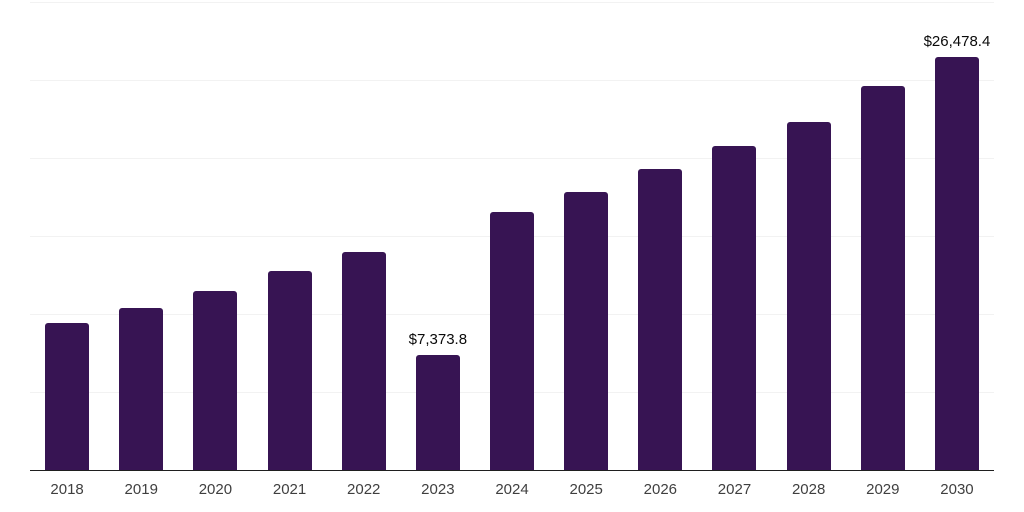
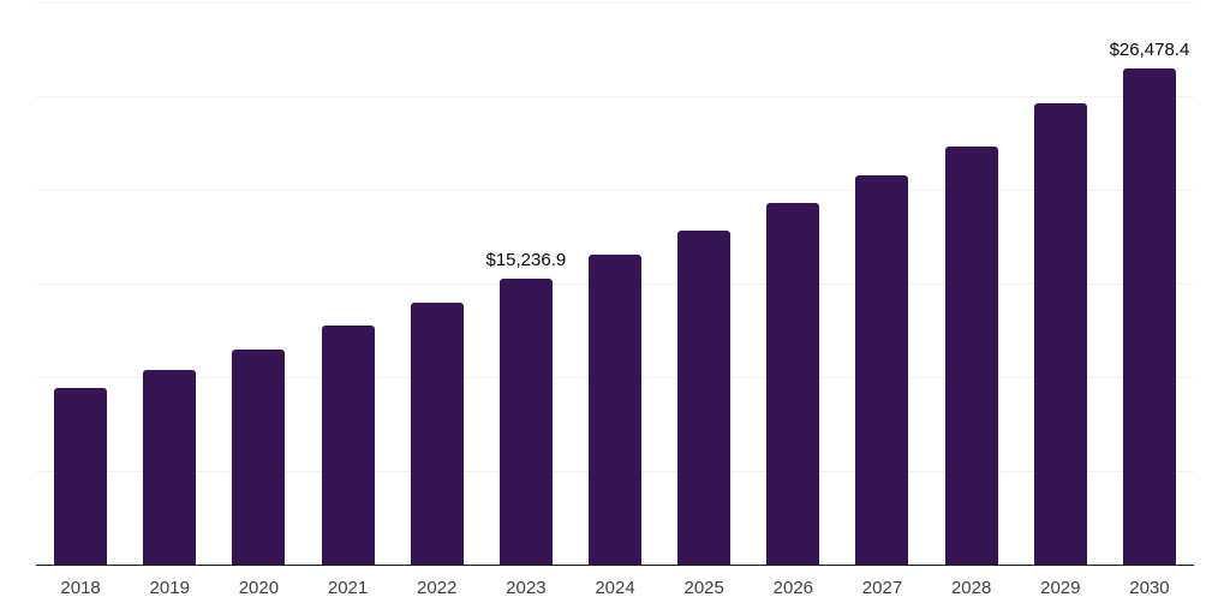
2023: $7,373.8 -> $15,236.9
